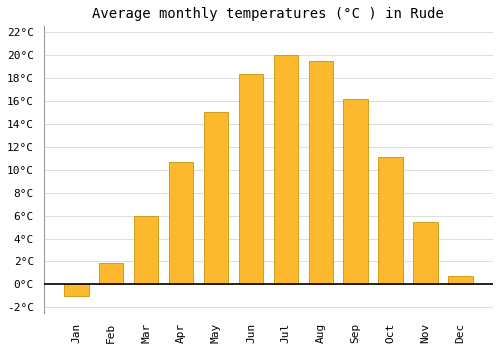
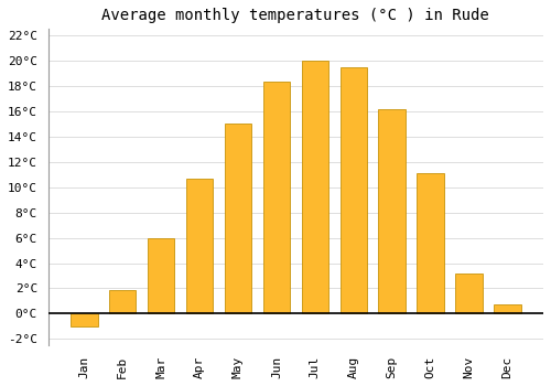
Nov: 5.4°C -> 3.2°C
